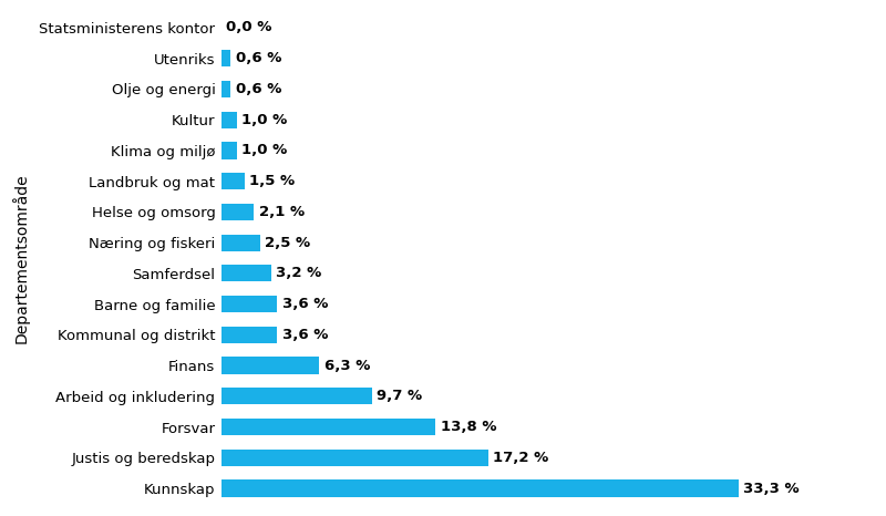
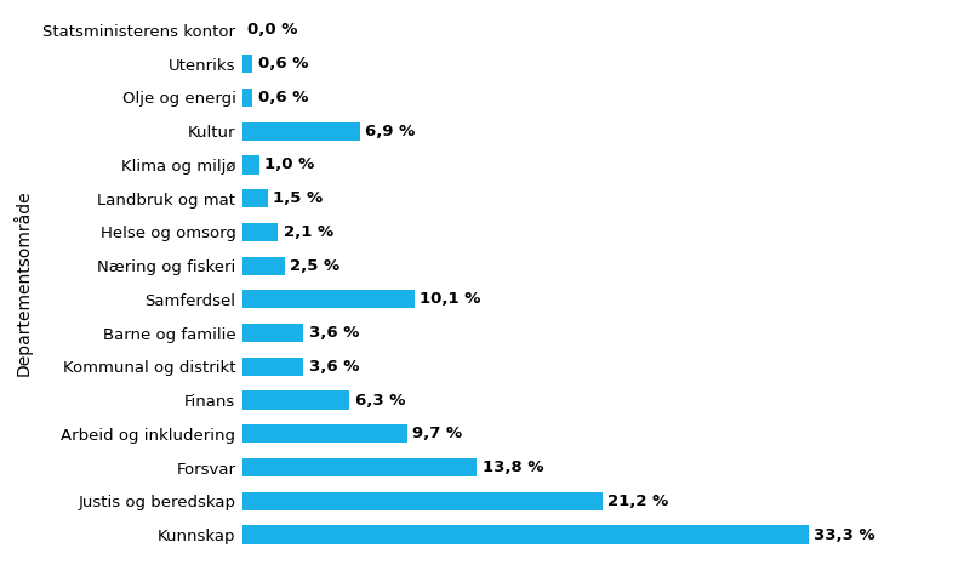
Kultur: 1,0 -> 6,9
Samferdsel: 3,2 -> 10,1
Justis og beredskap: 17,2 -> 21,2
